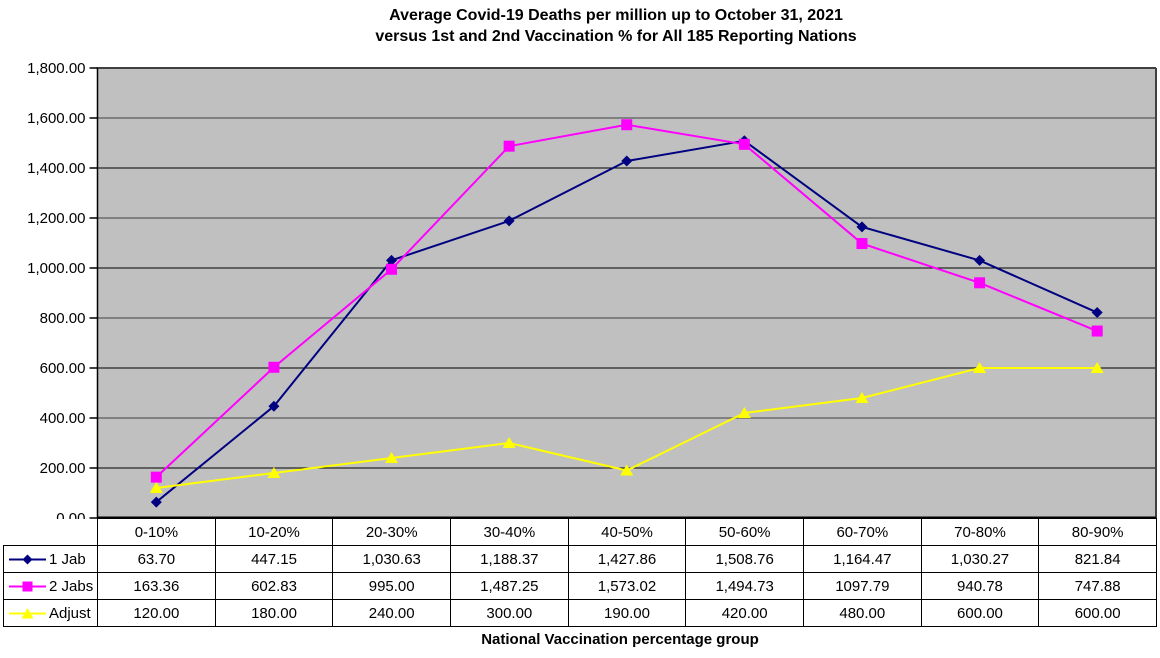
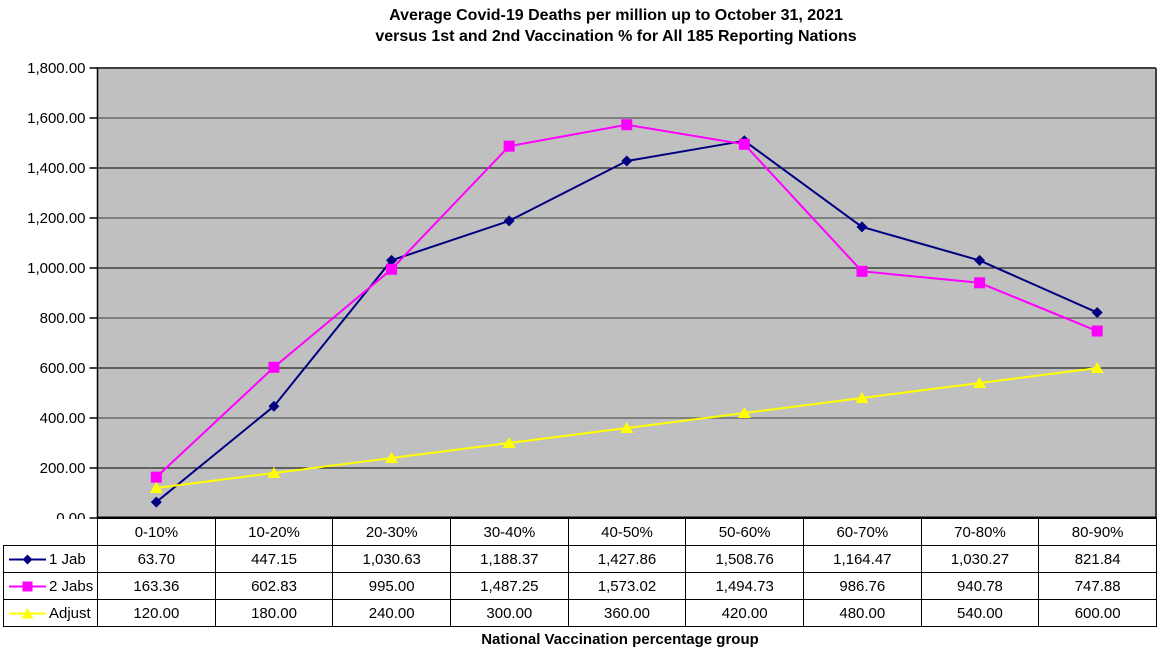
Adjust/40-50%: 190.00 -> 360.00
2 Jabs/60-70%: 1097.79 -> 986.76
Adjust/70-80%: 600.00 -> 540.00
